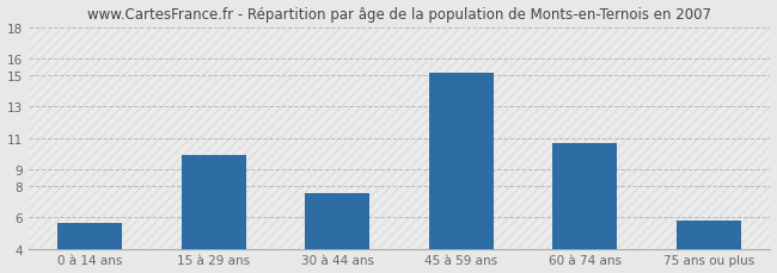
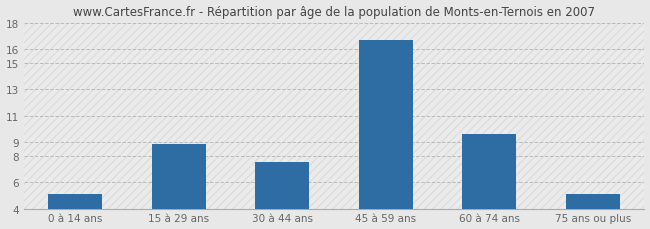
0 à 14 ans: 5.6 -> 5.1
15 à 29 ans: 9.9 -> 8.9
45 à 59 ans: 15.1 -> 16.7
60 à 74 ans: 10.7 -> 9.6
75 ans ou plus: 5.8 -> 5.1
